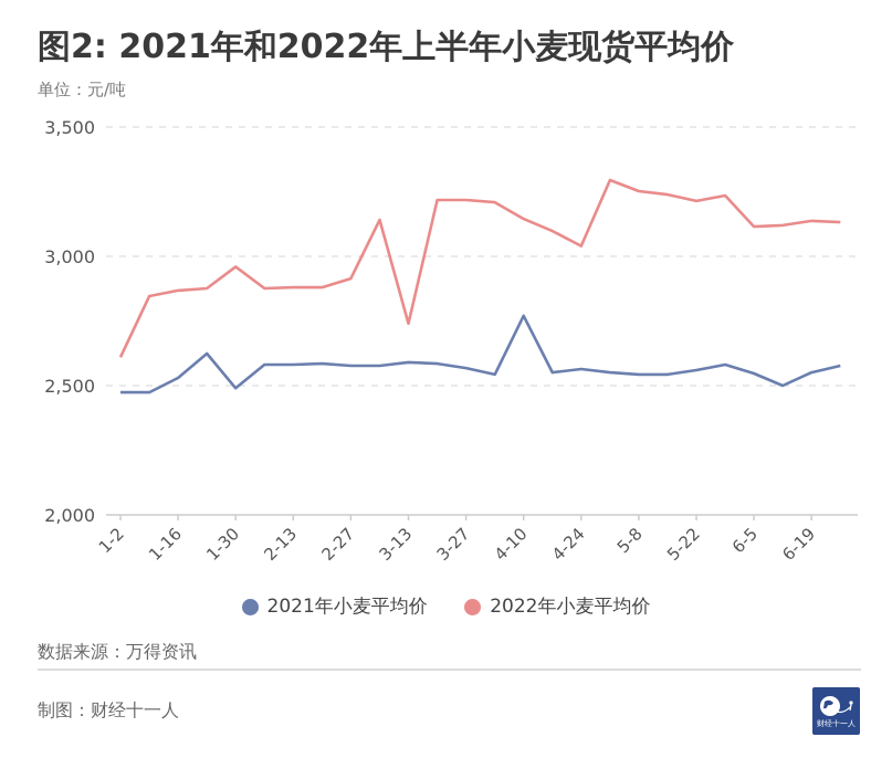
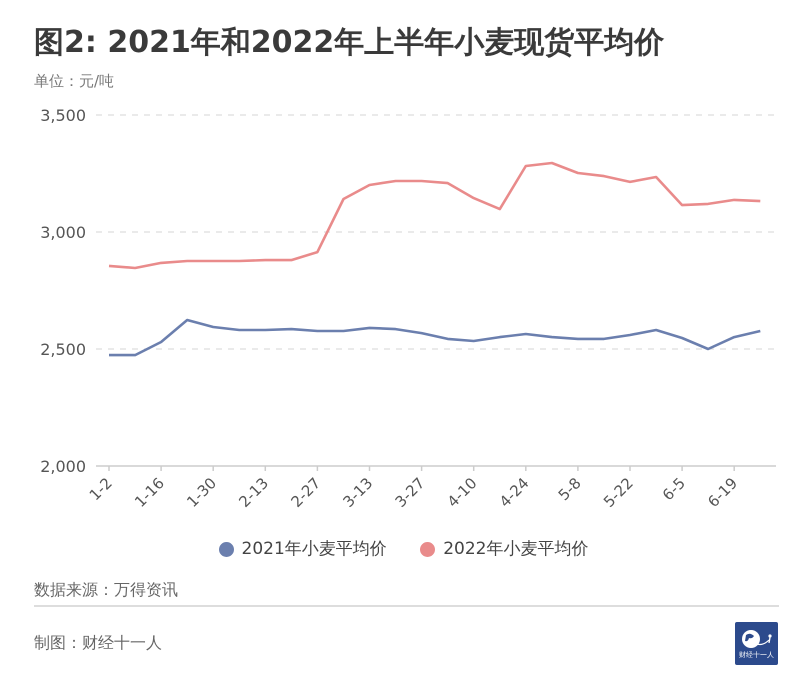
2022年小麦平均价/1-2: 2610 -> 2860
2021年小麦平均价/1-30: 2490 -> 2590
2022年小麦平均价/1-30: 2960 -> 2880
2022年小麦平均价/3-13: 2740 -> 3200
2021年小麦平均价/4-10: 2770 -> 2530
2022年小麦平均价/4-24: 3040 -> 3280
